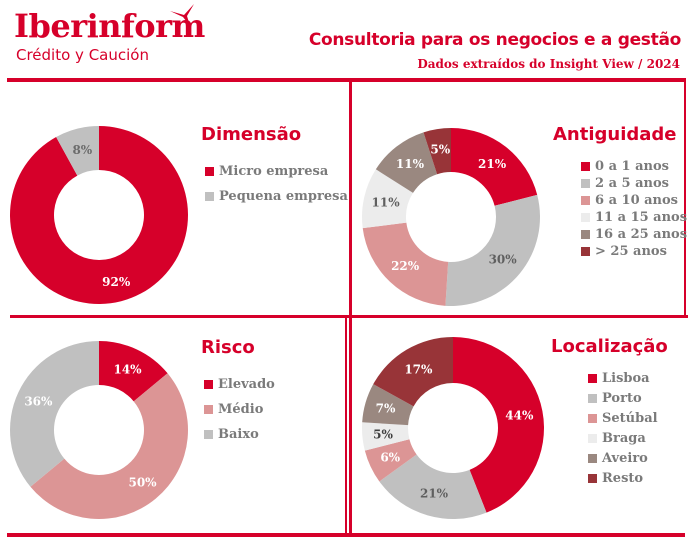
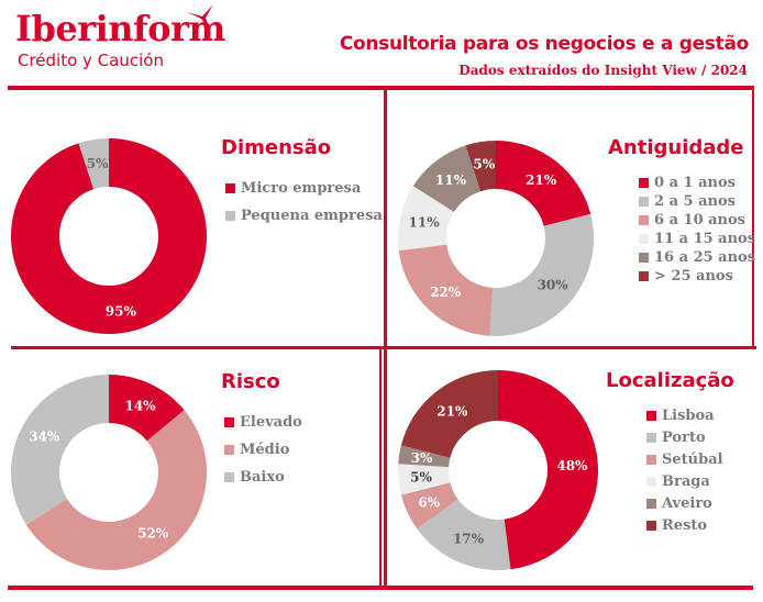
Dimensão/Micro empresa: 92% -> 95%
Dimensão/Pequena empresa: 8% -> 5%
Risco/Médio: 50% -> 52%
Risco/Baixo: 36% -> 34%
Localização/Lisboa: 44% -> 48%
Localização/Porto: 21% -> 17%
Localização/Aveiro: 7% -> 3%
Localização/Resto: 17% -> 21%
